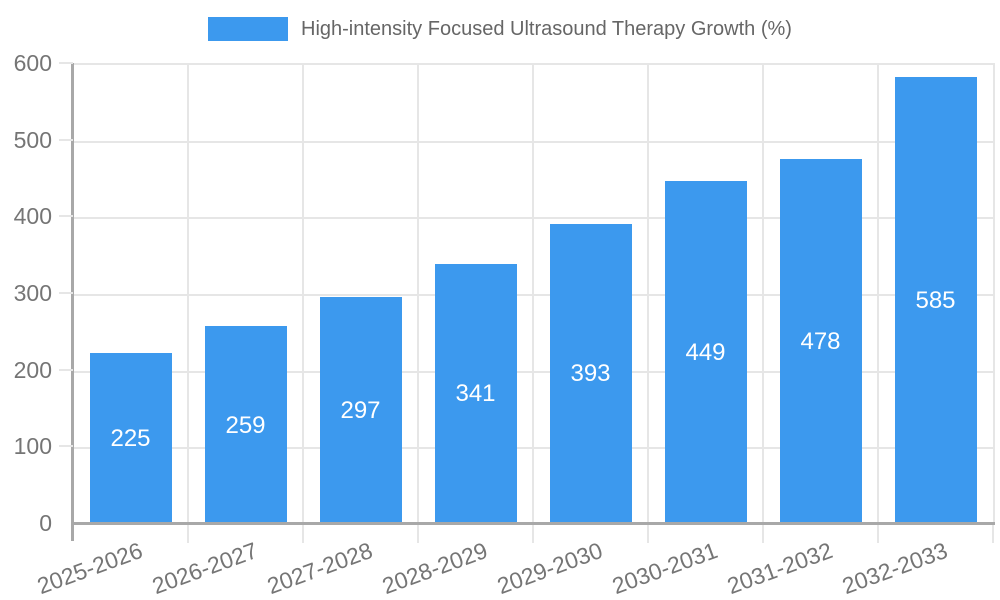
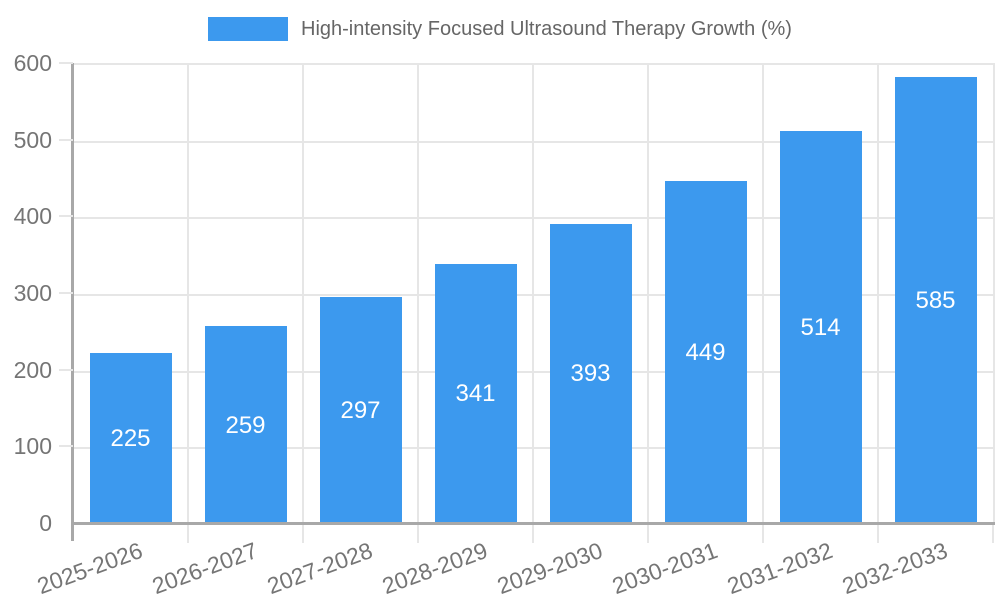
2031-2032: 478 -> 514
